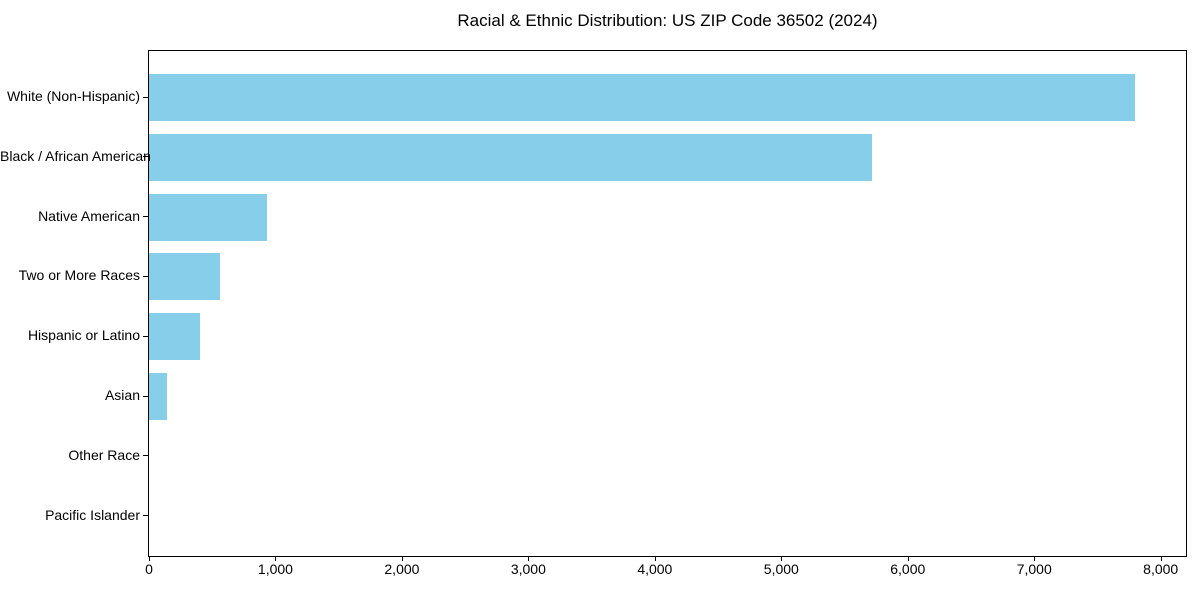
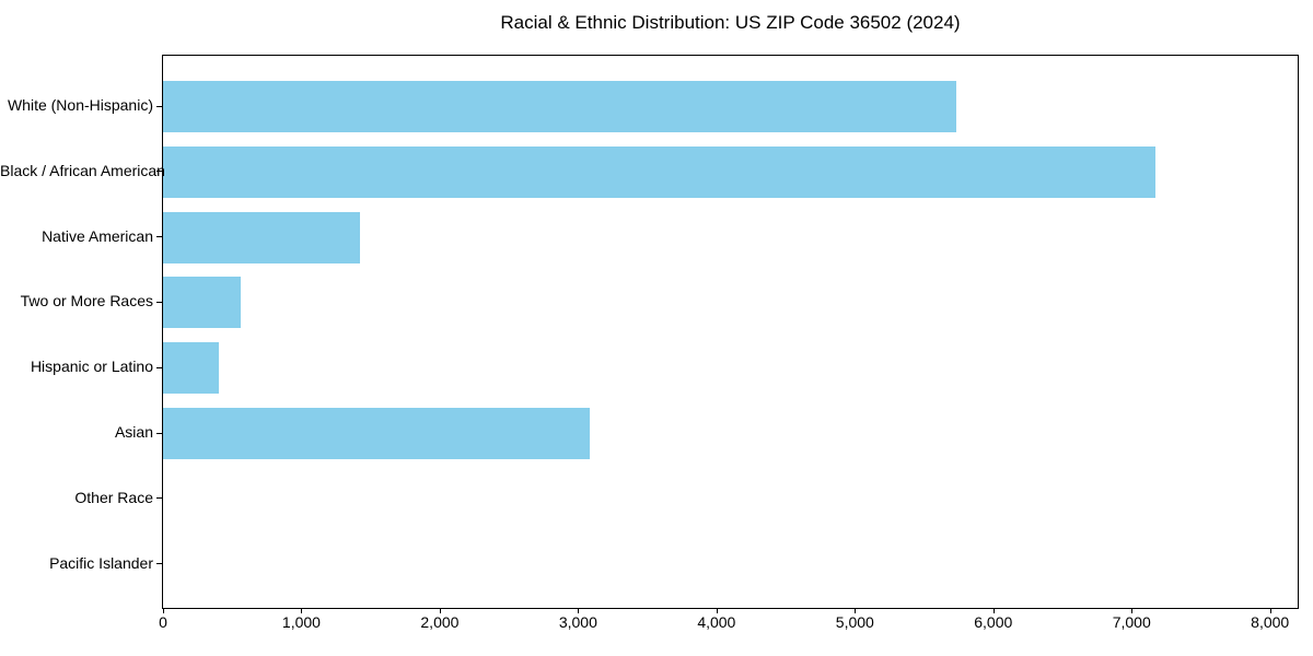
White (Non-Hispanic): 7800 -> 5730
Black / African American: 5720 -> 7170
Native American: 940 -> 1420
Asian: 140 -> 3080
